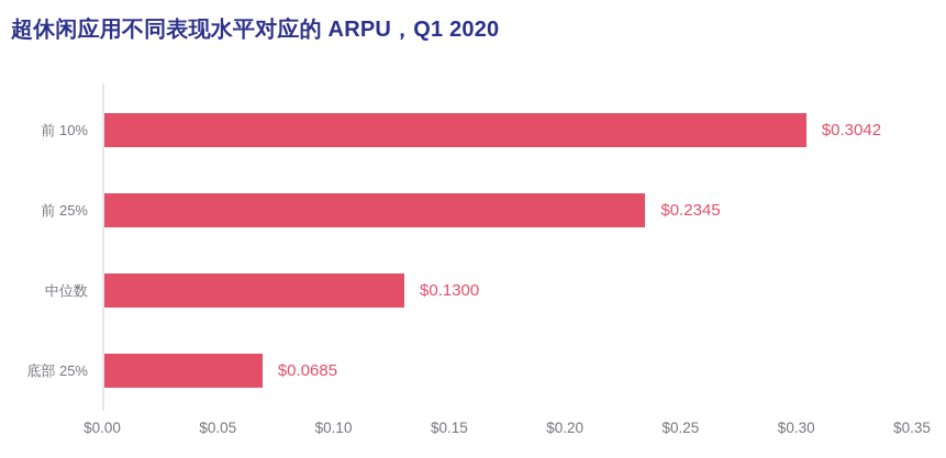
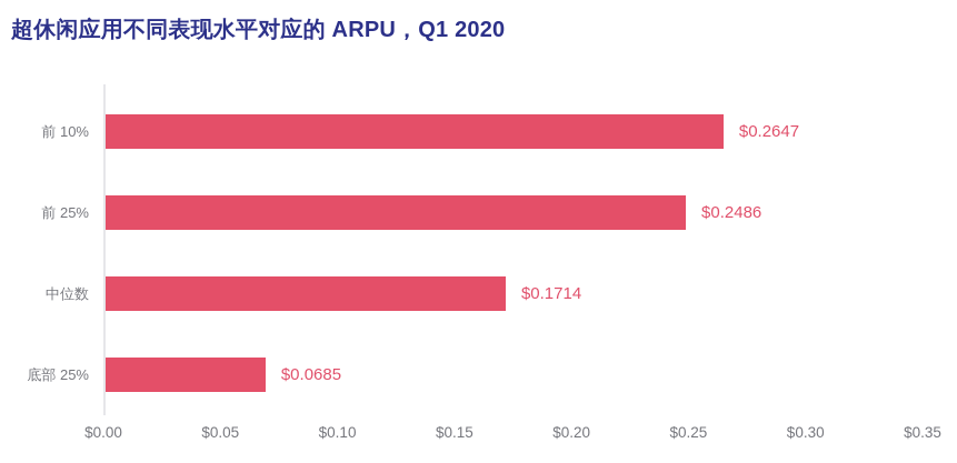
前 10%: $0.3042 -> $0.2647
前 25%: $0.2345 -> $0.2486
中位数: $0.1300 -> $0.1714
